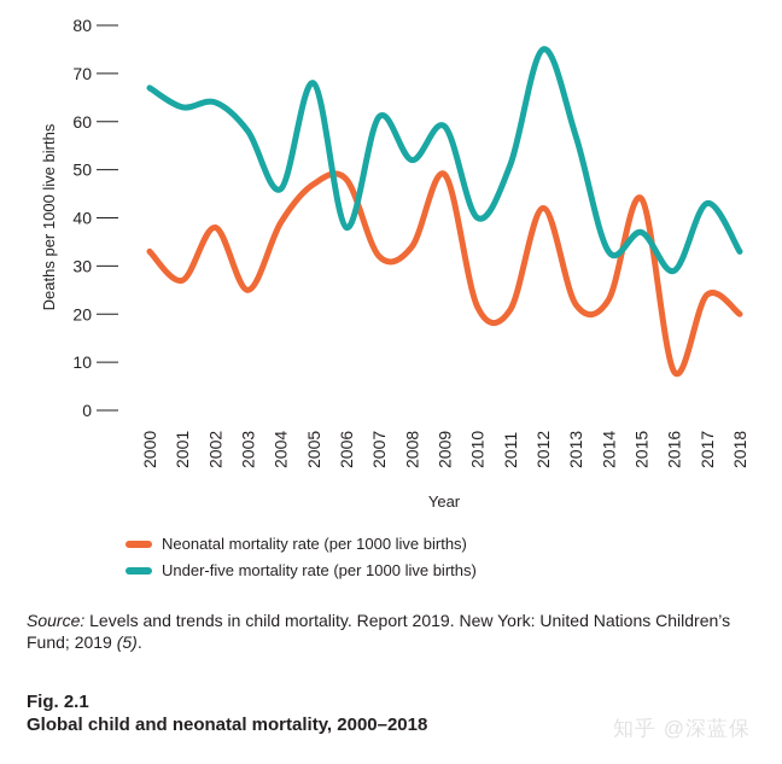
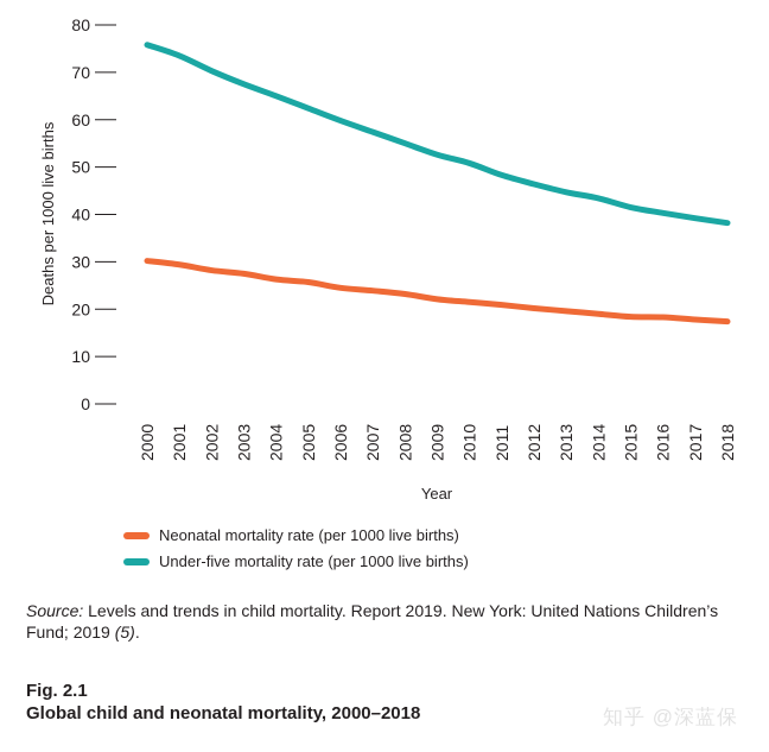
Neonatal mortality rate (per 1000 live births)/2000: 33 -> 30
Under-five mortality rate (per 1000 live births)/2000: 67 -> 76
Neonatal mortality rate (per 1000 live births)/2001: 27 -> 29
Under-five mortality rate (per 1000 live births)/2001: 63 -> 74
Neonatal mortality rate (per 1000 live births)/2002: 38 -> 28
Under-five mortality rate (per 1000 live births)/2002: 64 -> 70
Neonatal mortality rate (per 1000 live births)/2003: 25 -> 28
Under-five mortality rate (per 1000 live births)/2003: 58 -> 68
Neonatal mortality rate (per 1000 live births)/2004: 39 -> 26
Under-five mortality rate (per 1000 live births)/2004: 46 -> 65
Neonatal mortality rate (per 1000 live births)/2005: 47 -> 26
Under-five mortality rate (per 1000 live births)/2005: 68 -> 62
Neonatal mortality rate (per 1000 live births)/2006: 48 -> 24
Under-five mortality rate (per 1000 live births)/2006: 38 -> 60
Neonatal mortality rate (per 1000 live births)/2007: 32 -> 24
Under-five mortality rate (per 1000 live births)/2007: 61 -> 57
Neonatal mortality rate (per 1000 live births)/2008: 34 -> 23
Under-five mortality rate (per 1000 live births)/2008: 52 -> 55
Neonatal mortality rate (per 1000 live births)/2009: 49 -> 22
Under-five mortality rate (per 1000 live births)/2009: 59 -> 53
Under-five mortality rate (per 1000 live births)/2010: 40 -> 51
Under-five mortality rate (per 1000 live births)/2011: 51 -> 48
Neonatal mortality rate (per 1000 live births)/2012: 42 -> 20
Under-five mortality rate (per 1000 live births)/2012: 75 -> 46
Neonatal mortality rate (per 1000 live births)/2013: 22 -> 20
Under-five mortality rate (per 1000 live births)/2013: 57 -> 45
Neonatal mortality rate (per 1000 live births)/2014: 23 -> 19
Under-five mortality rate (per 1000 live births)/2014: 33 -> 43
Neonatal mortality rate (per 1000 live births)/2015: 44 -> 18
Under-five mortality rate (per 1000 live births)/2015: 37 -> 42
Neonatal mortality rate (per 1000 live births)/2016: 8 -> 18
Under-five mortality rate (per 1000 live births)/2016: 29 -> 40
Neonatal mortality rate (per 1000 live births)/2017: 24 -> 18
Under-five mortality rate (per 1000 live births)/2017: 43 -> 39
Neonatal mortality rate (per 1000 live births)/2018: 20 -> 17
Under-five mortality rate (per 1000 live births)/2018: 33 -> 38
